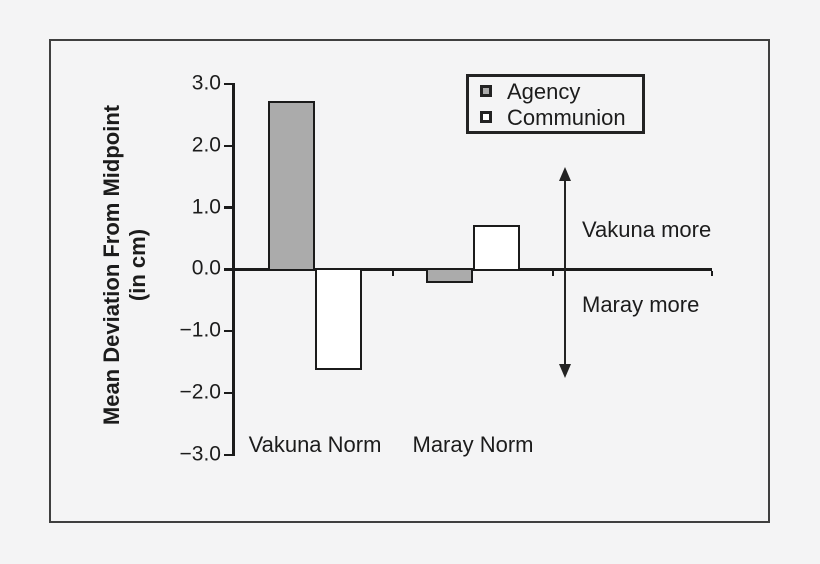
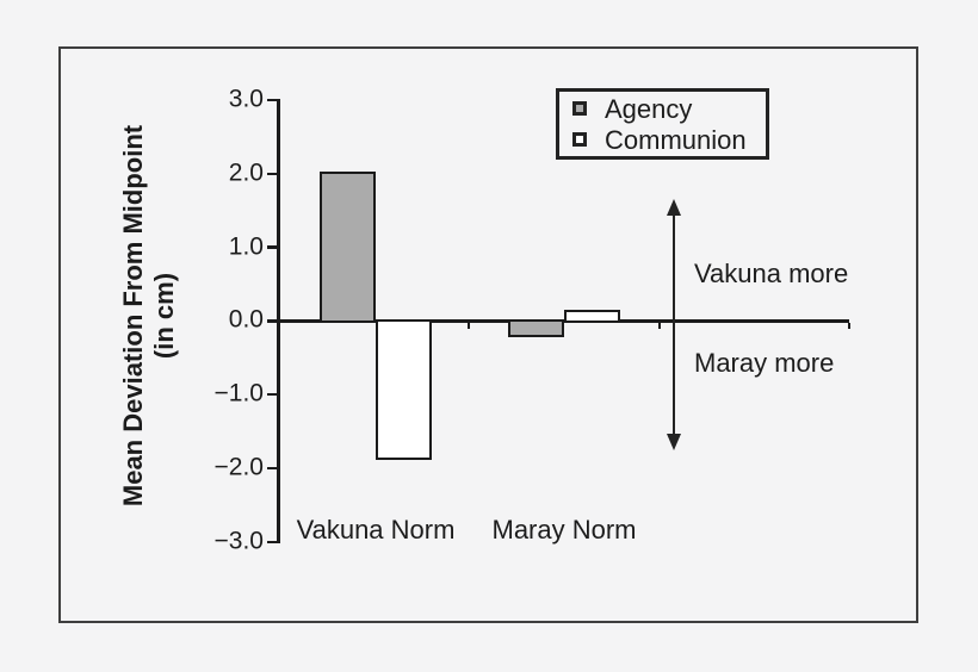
Agency/Vakuna Norm: 2.7 -> 2.0
Communion/Vakuna Norm: -1.6 -> -1.9
Communion/Maray Norm: 0.7 -> 0.1
